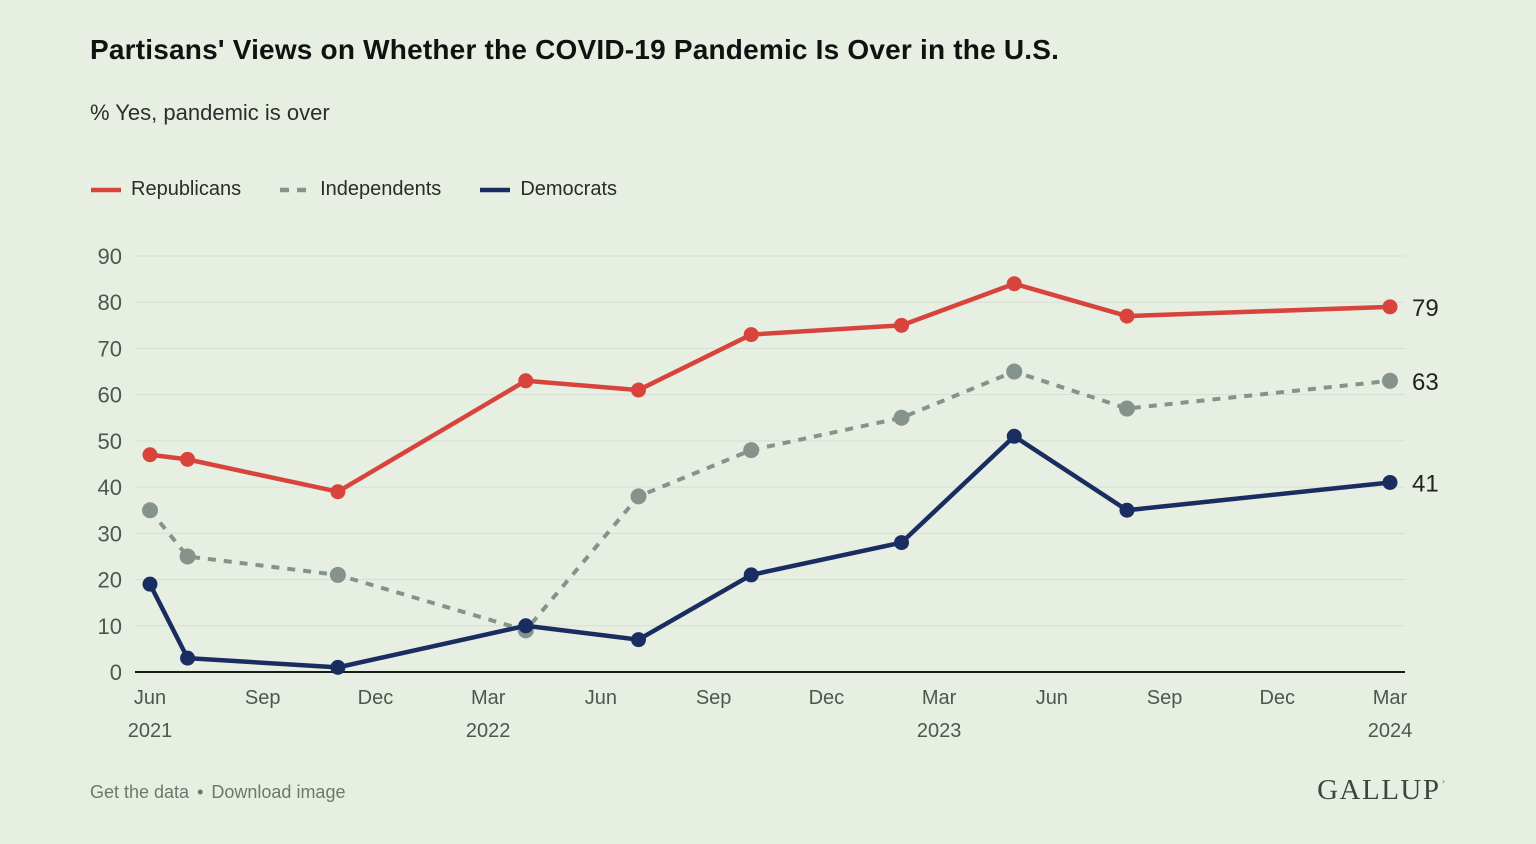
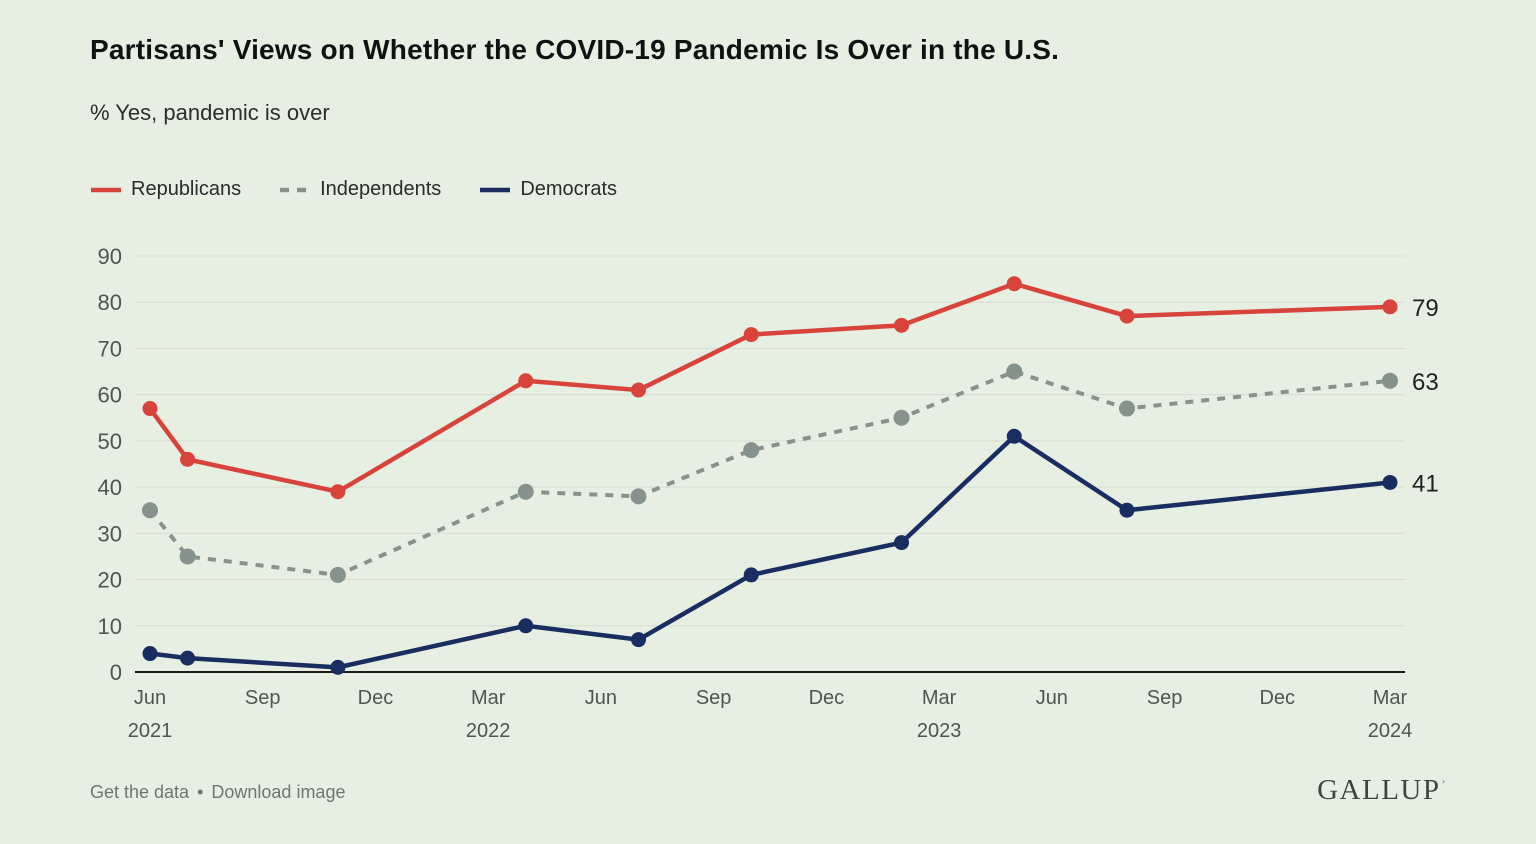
Republicans/0: 47 -> 57
Democrats/0: 19 -> 4
Independents/10: 9 -> 39
